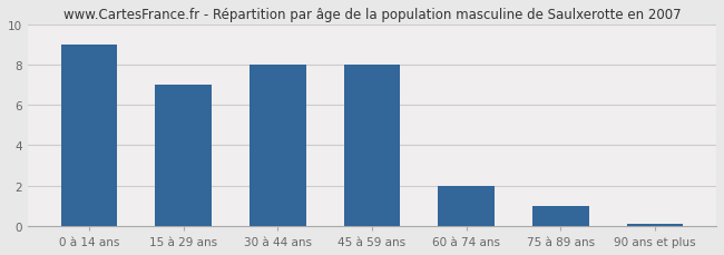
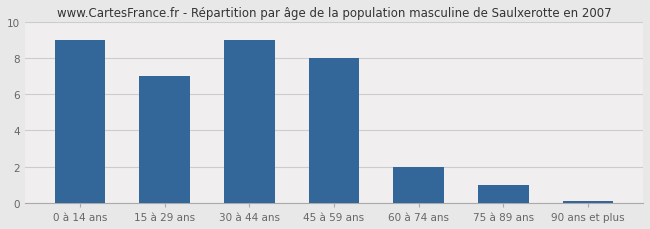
30 à 44 ans: 8.0 -> 9.0
